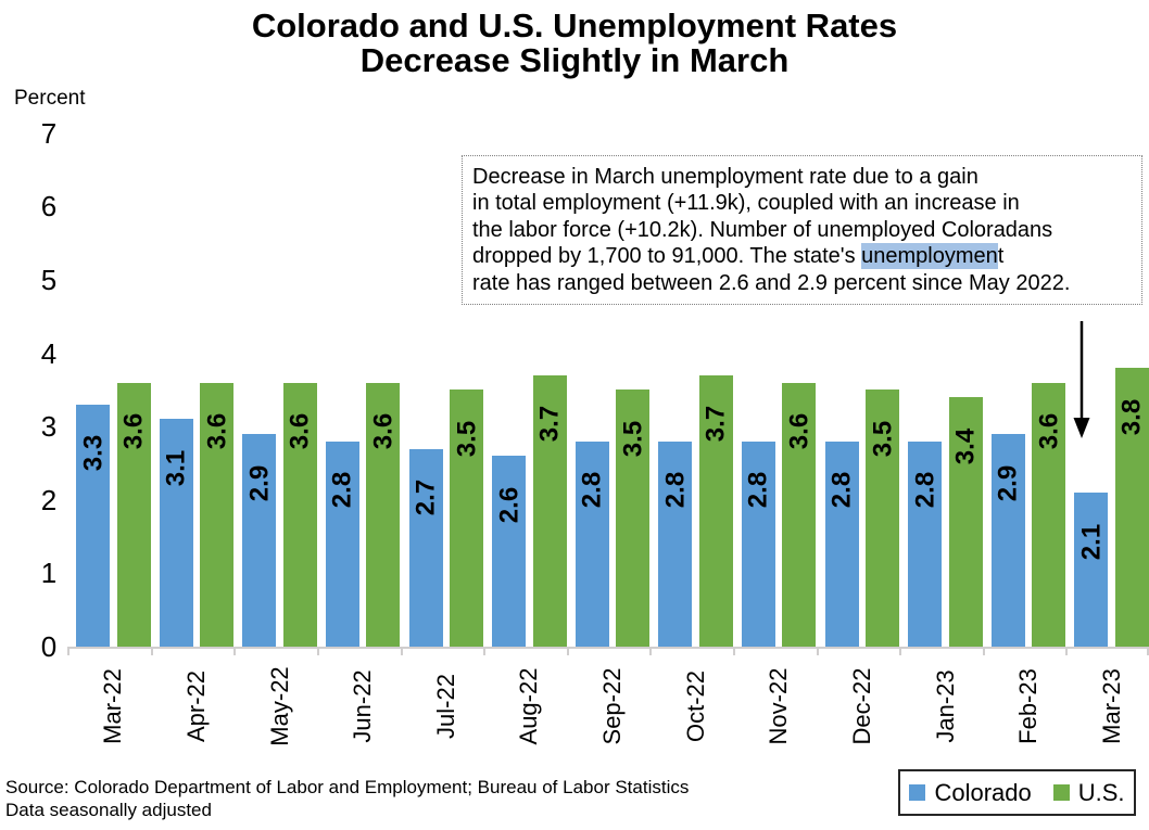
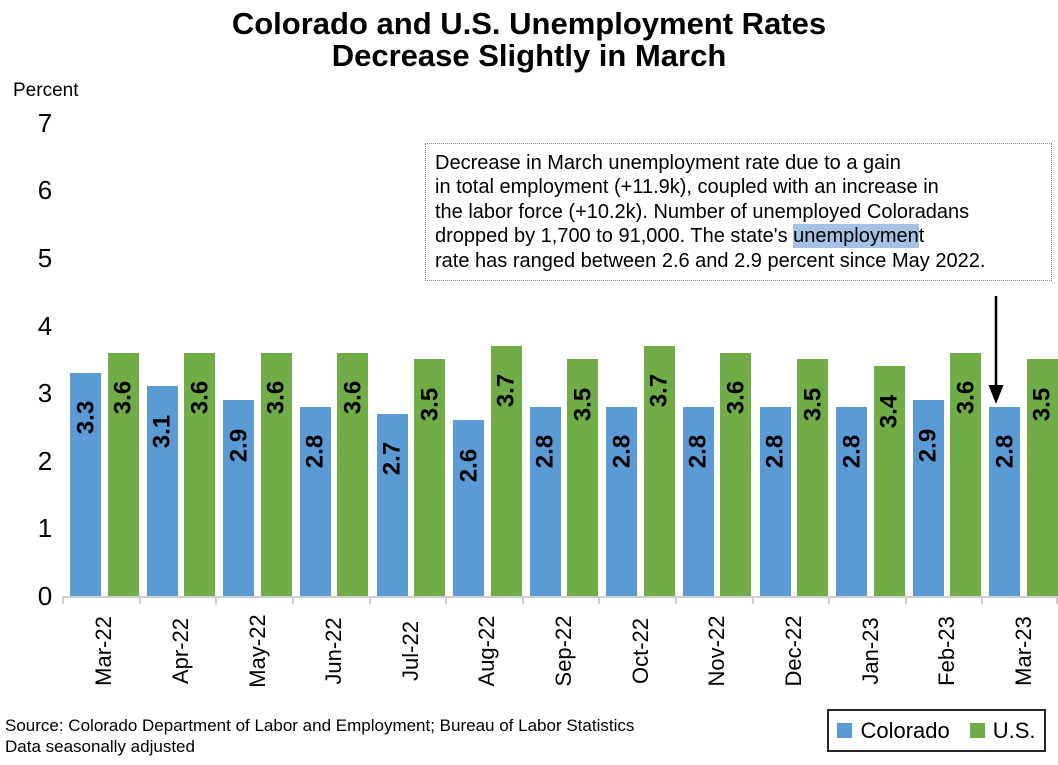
Colorado/Mar-23: 2.1 -> 2.8
U.S./Mar-23: 3.8 -> 3.5
